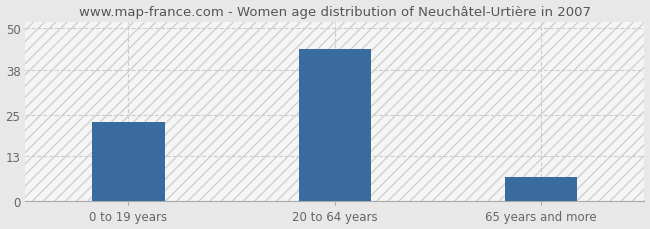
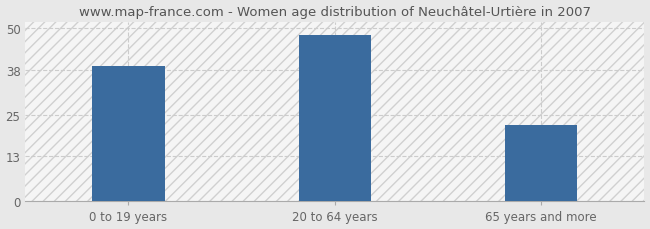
0 to 19 years: 23 -> 39
20 to 64 years: 44 -> 48
65 years and more: 7 -> 22
